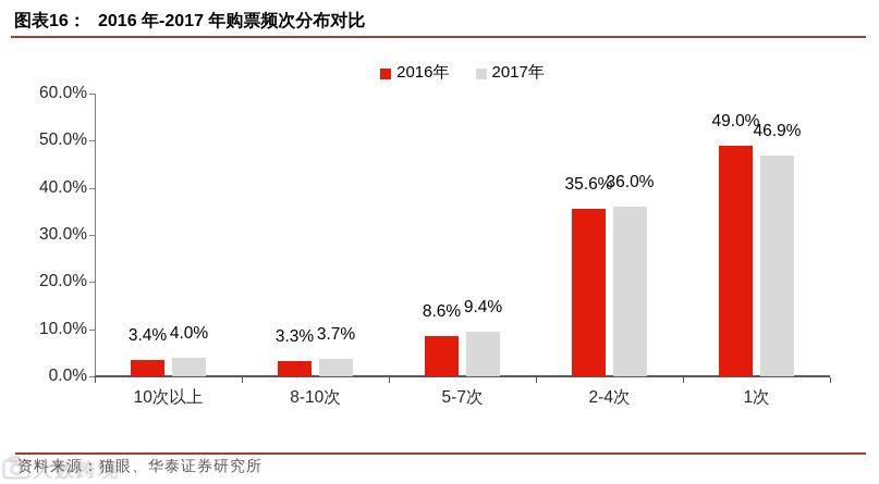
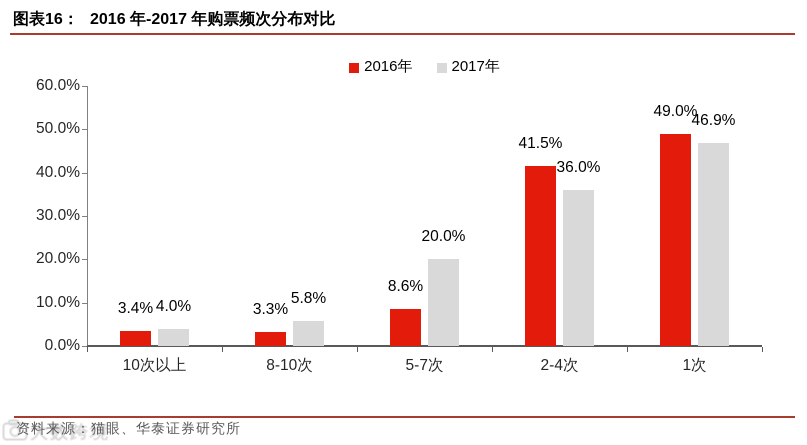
2017年/8-10次: 3.7% -> 5.8%
2017年/5-7次: 9.4% -> 20.0%
2016年/2-4次: 35.6% -> 41.5%
